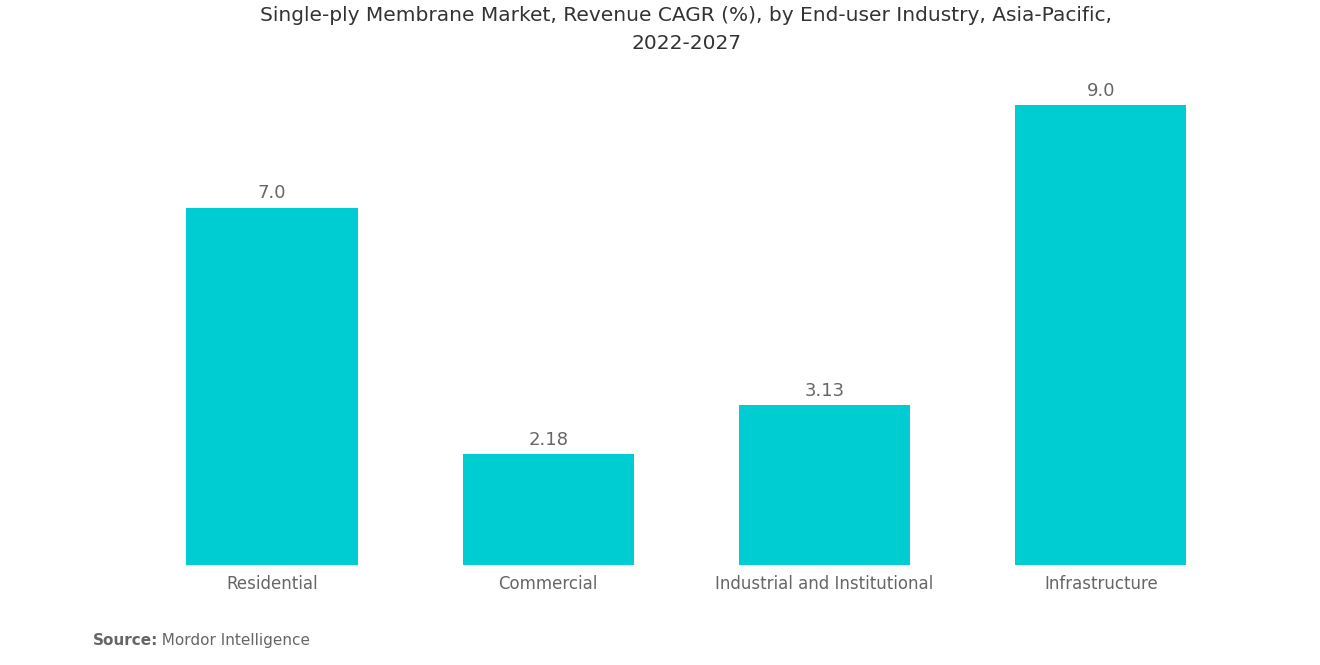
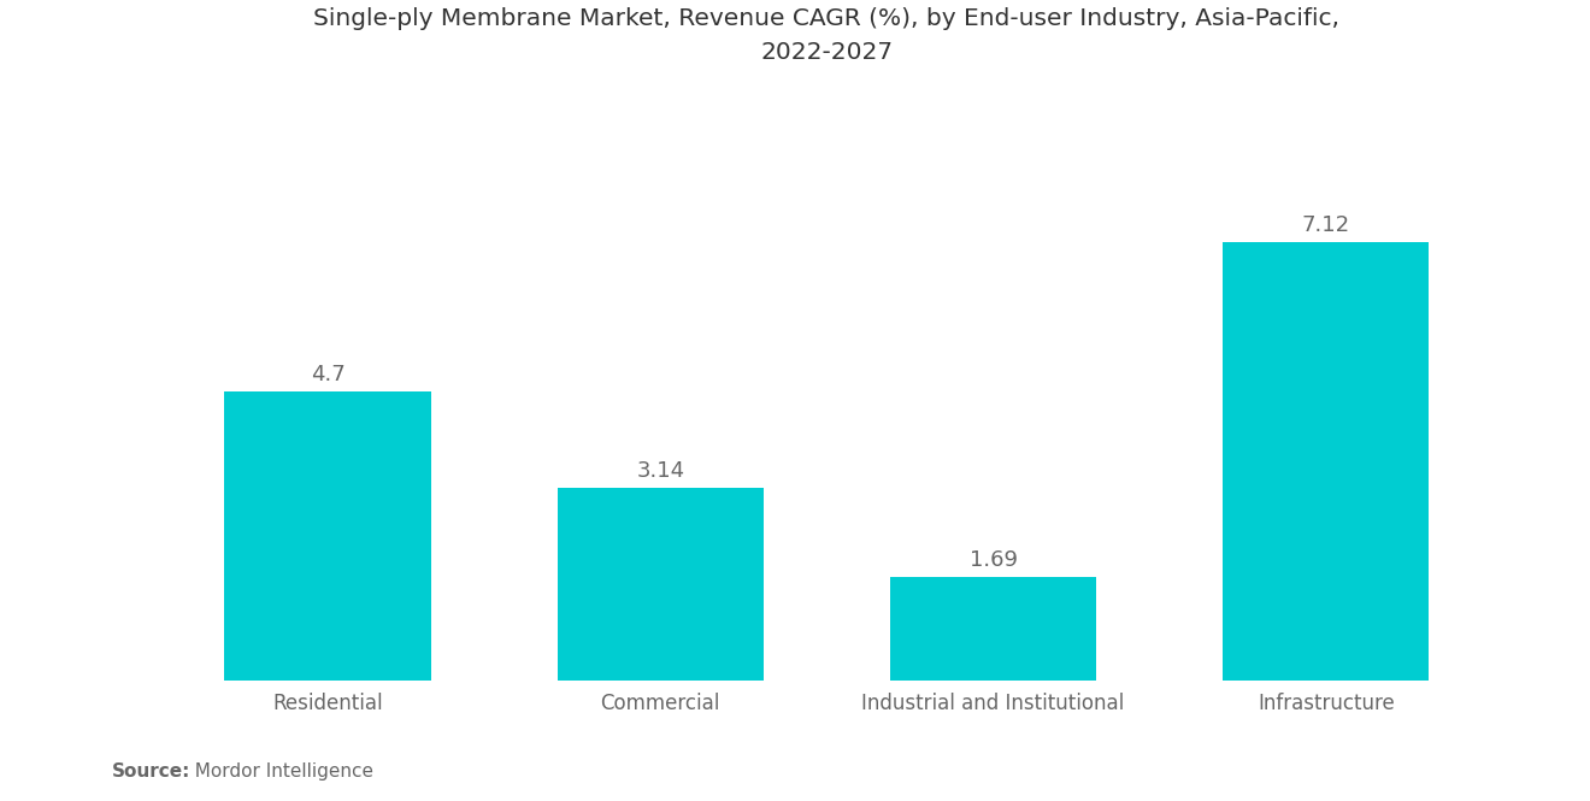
Residential: 7.0 -> 4.7
Commercial: 2.18 -> 3.14
Industrial and Institutional: 3.13 -> 1.69
Infrastructure: 9.0 -> 7.12
